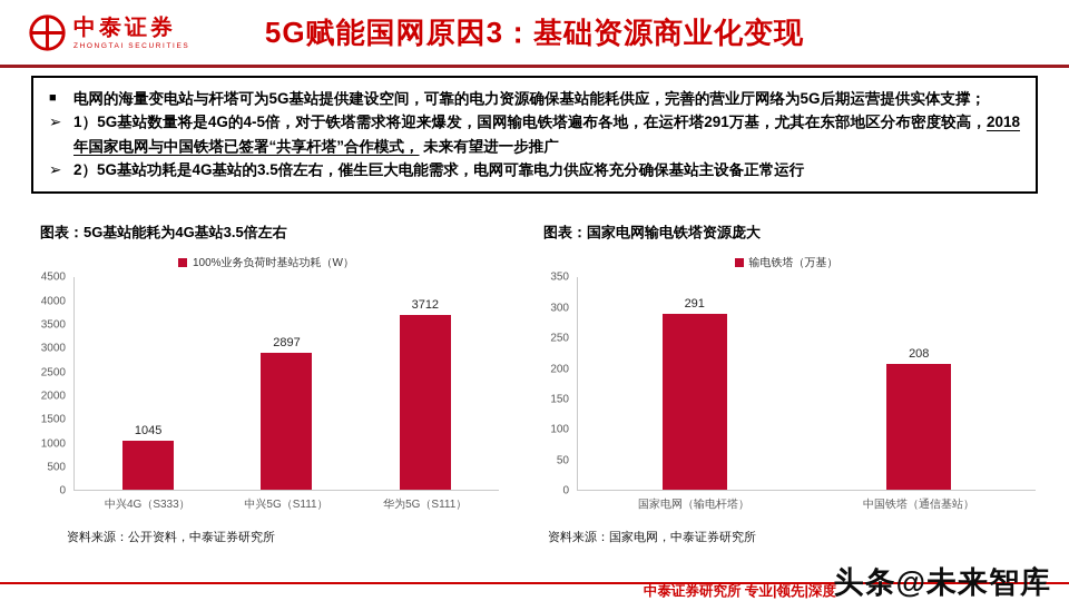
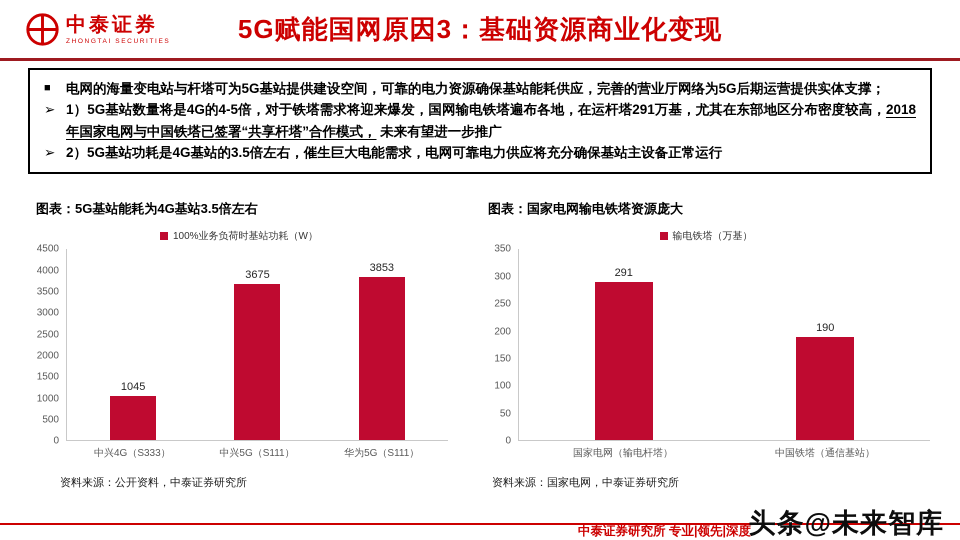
图表：5G基站能耗为4G基站3.5倍左右/中兴5G（S111）: 2897 -> 3675
图表：5G基站能耗为4G基站3.5倍左右/华为5G（S111）: 3712 -> 3853
图表：国家电网输电铁塔资源庞大/中国铁塔（通信基站）: 208 -> 190
